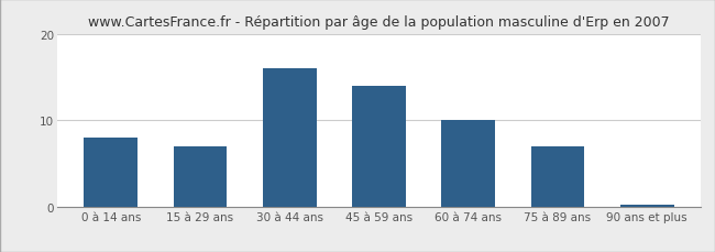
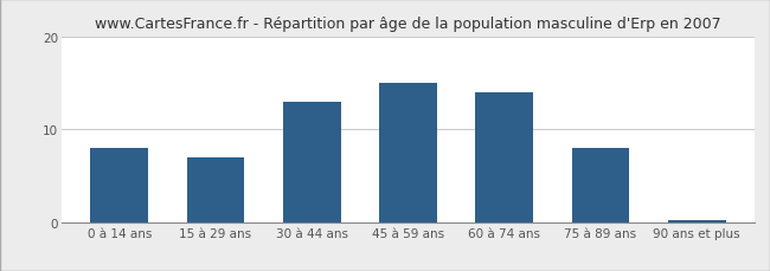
30 à 44 ans: 16.0 -> 13.0
45 à 59 ans: 14.0 -> 15.0
60 à 74 ans: 10.0 -> 14.0
75 à 89 ans: 7.0 -> 8.0
